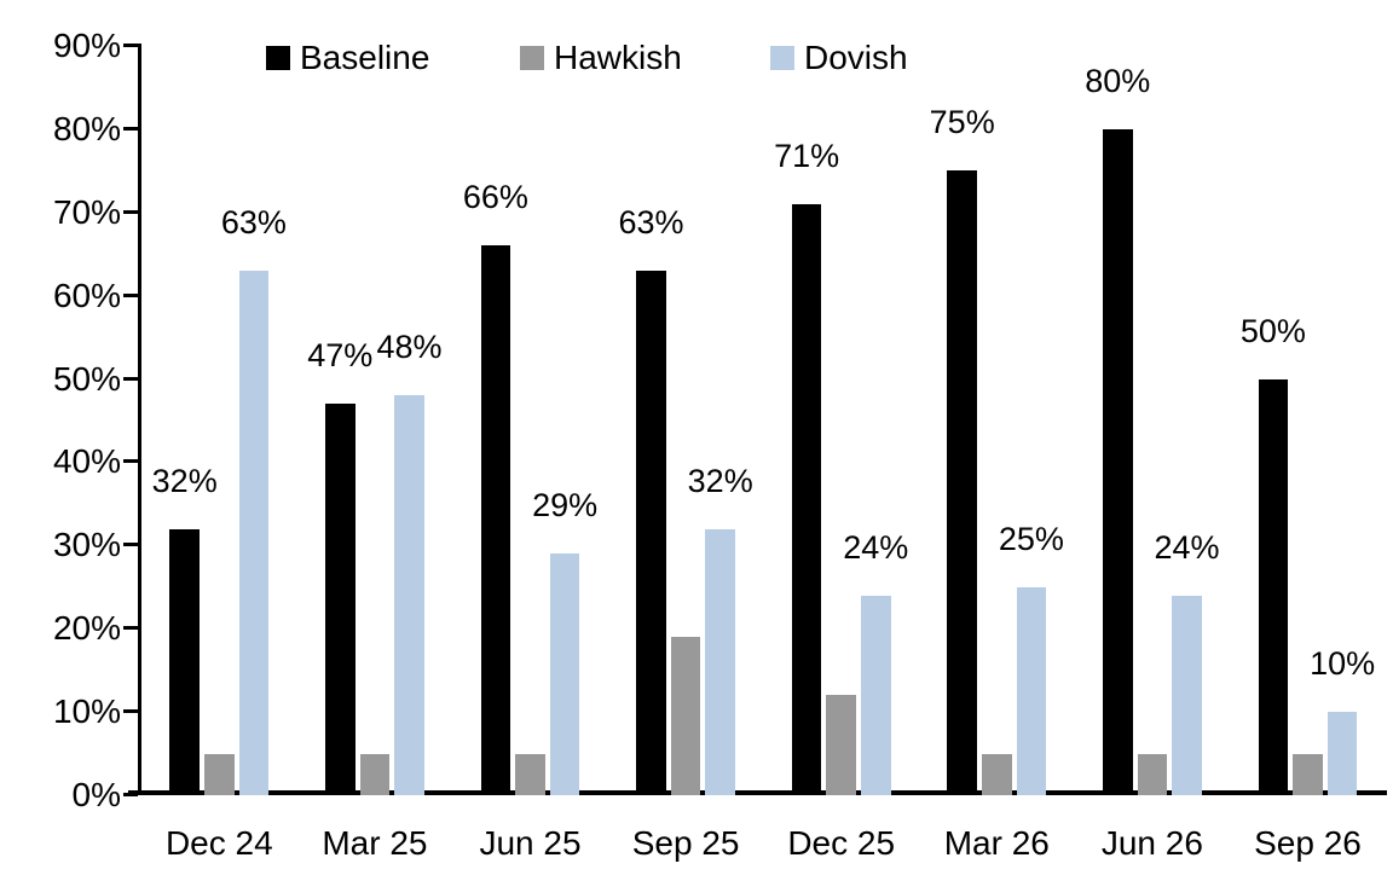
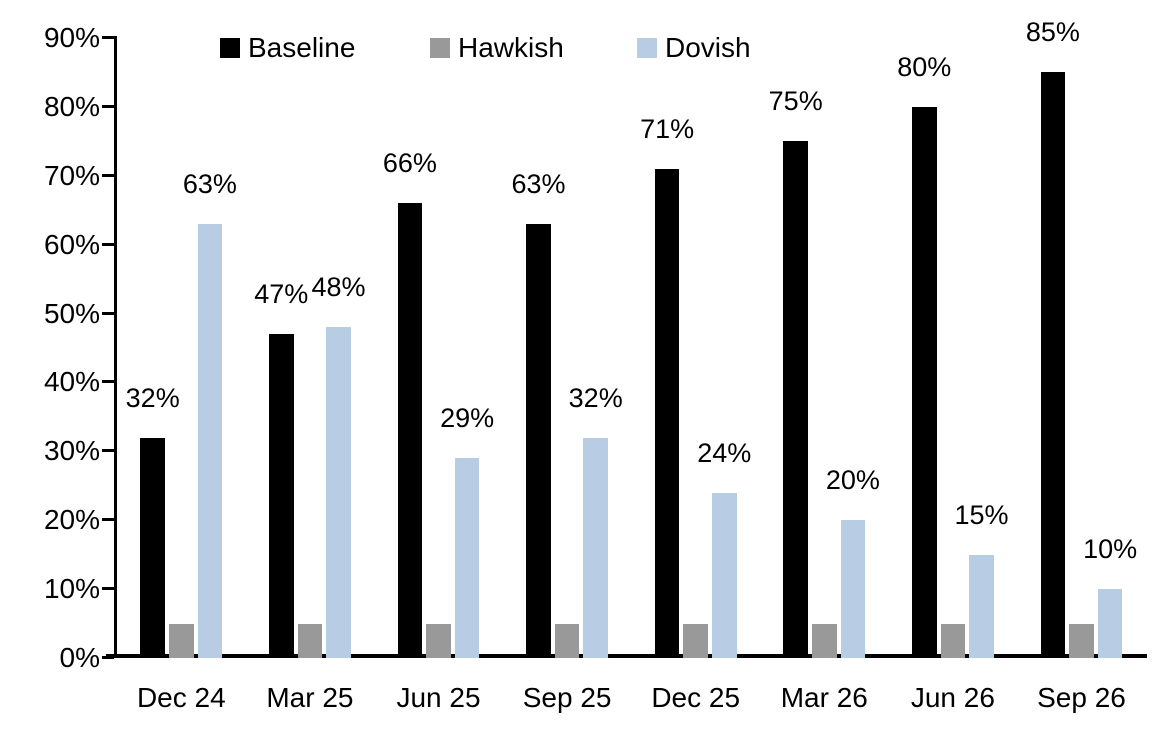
Hawkish/Sep 25: 19% -> 5%
Hawkish/Dec 25: 12% -> 5%
Dovish/Mar 26: 25% -> 20%
Dovish/Jun 26: 24% -> 15%
Baseline/Sep 26: 50% -> 85%
